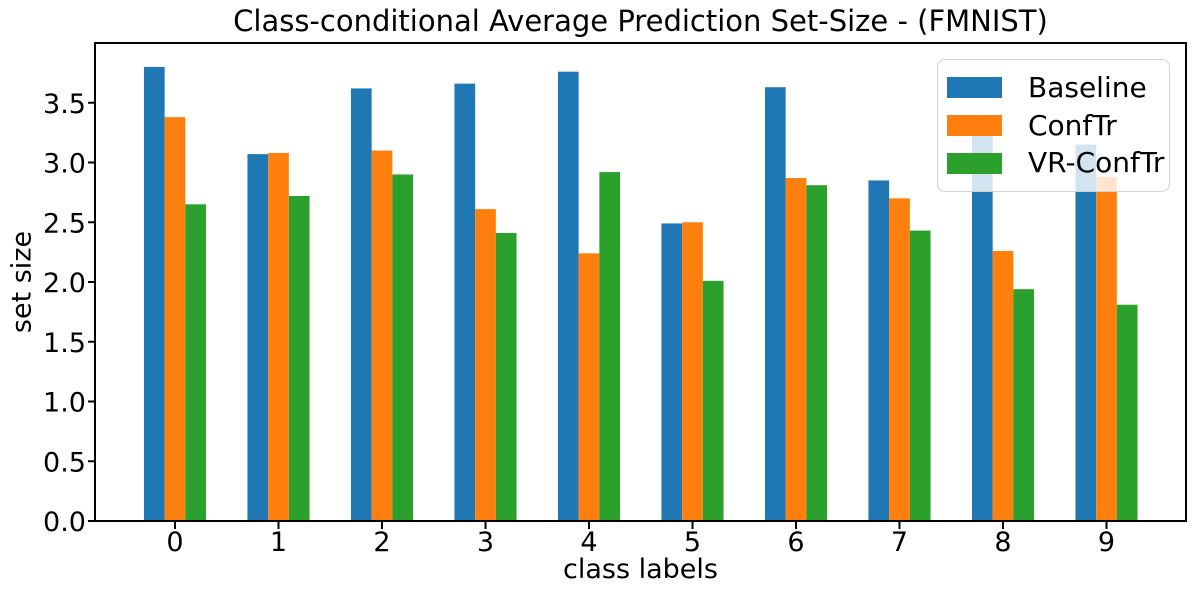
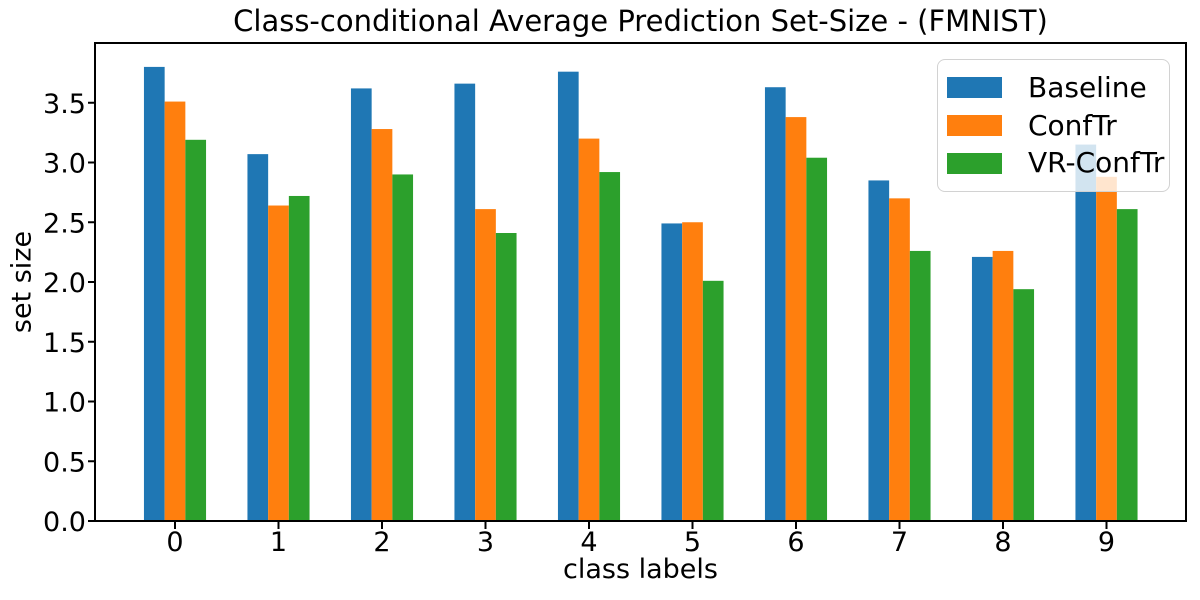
ConfTr/0: 3.38 -> 3.51
VR-ConfTr/0: 2.65 -> 3.19
ConfTr/1: 3.08 -> 2.64
ConfTr/2: 3.10 -> 3.28
ConfTr/4: 2.24 -> 3.20
ConfTr/6: 2.87 -> 3.38
VR-ConfTr/6: 2.81 -> 3.04
VR-ConfTr/7: 2.43 -> 2.26
Baseline/8: 3.26 -> 2.21
VR-ConfTr/9: 1.81 -> 2.61
